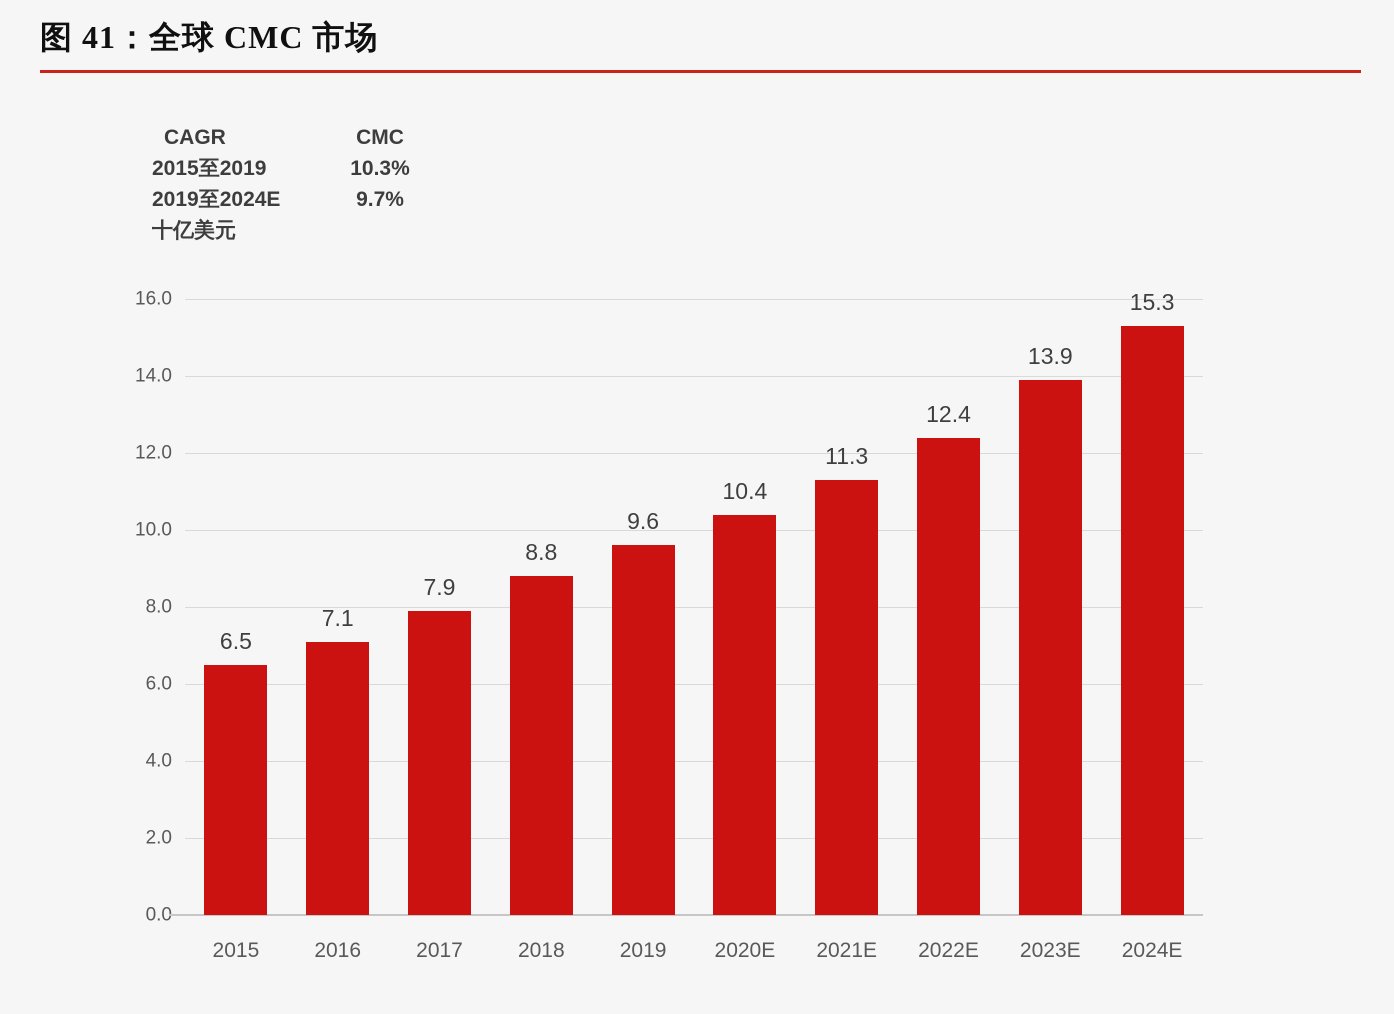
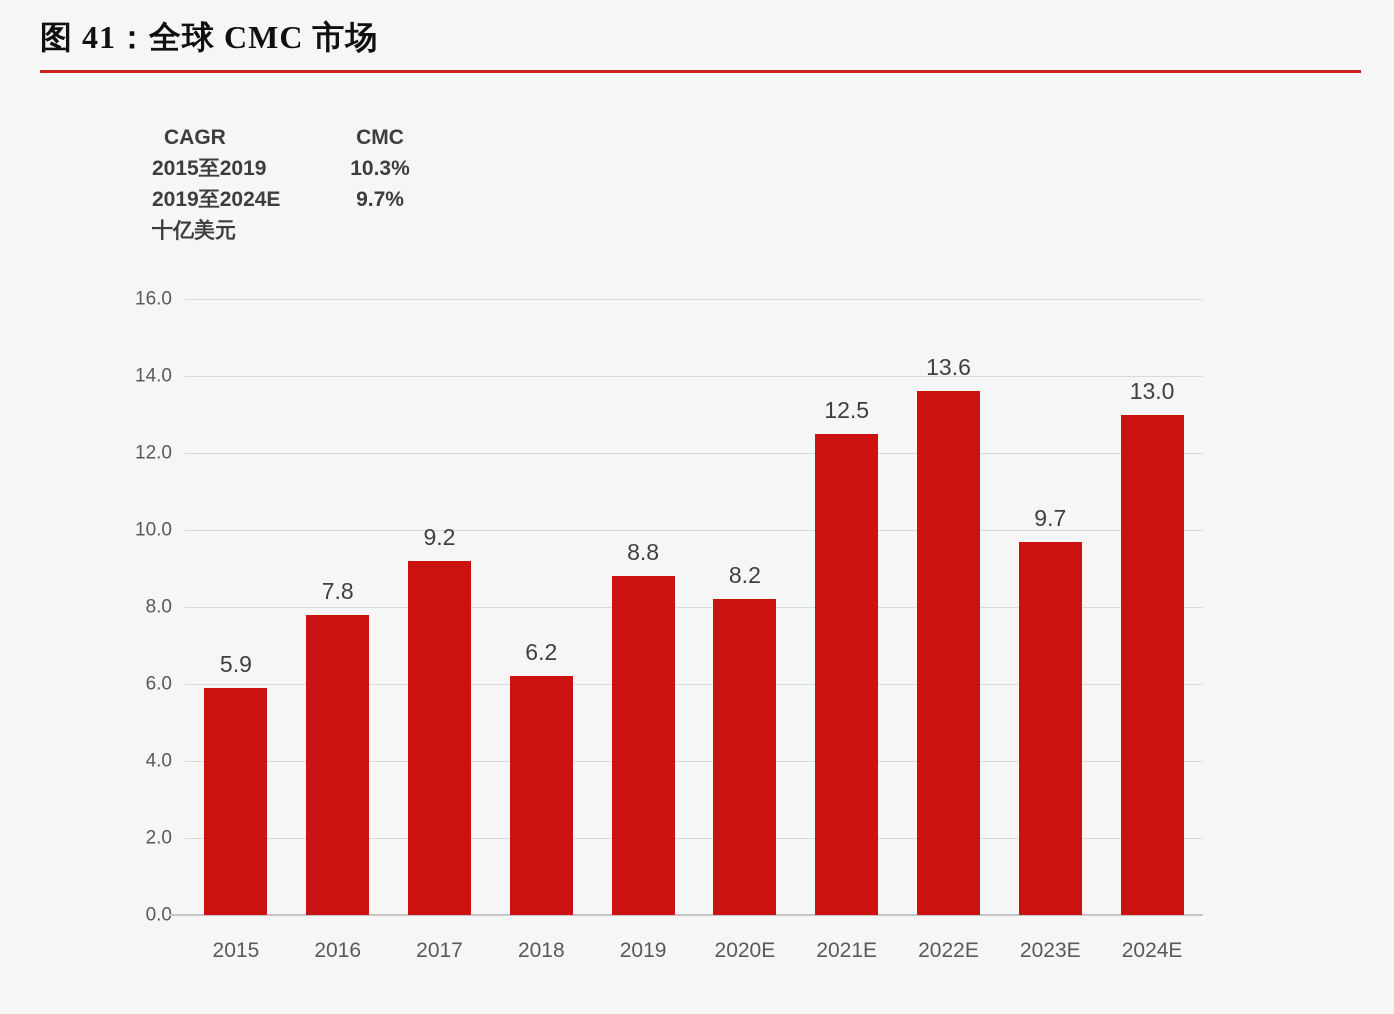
2015: 6.5 -> 5.9
2016: 7.1 -> 7.8
2017: 7.9 -> 9.2
2018: 8.8 -> 6.2
2019: 9.6 -> 8.8
2020E: 10.4 -> 8.2
2021E: 11.3 -> 12.5
2022E: 12.4 -> 13.6
2023E: 13.9 -> 9.7
2024E: 15.3 -> 13.0
